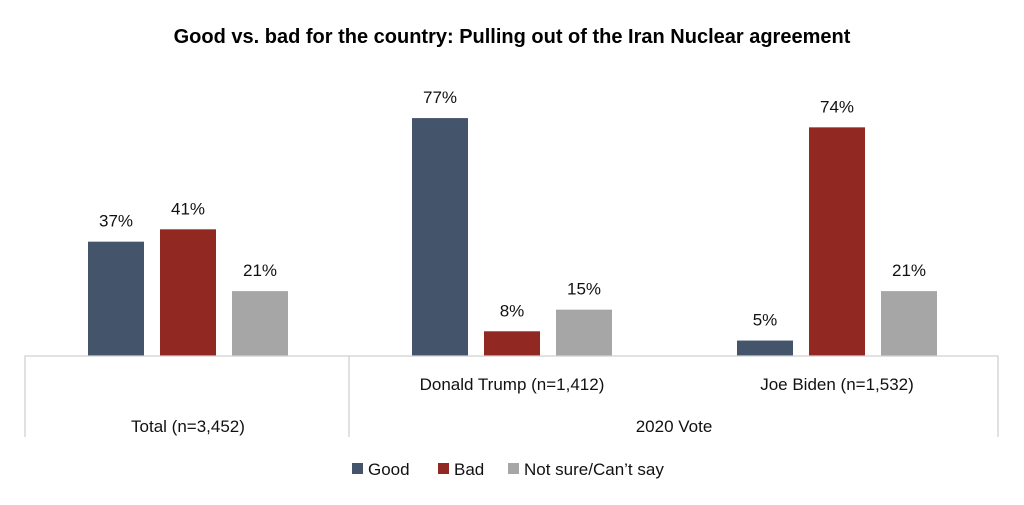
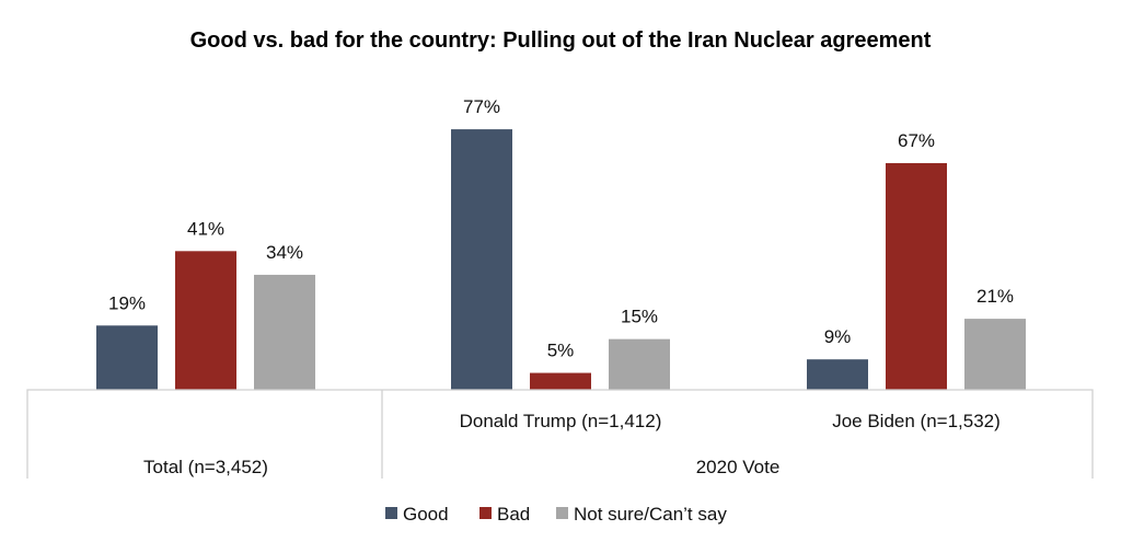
Good/Total (n=3,452): 37% -> 19%
Not sure/Can’t say/Total (n=3,452): 21% -> 34%
Bad/Donald Trump (n=1,412): 8% -> 5%
Good/Joe Biden (n=1,532): 5% -> 9%
Bad/Joe Biden (n=1,532): 74% -> 67%
